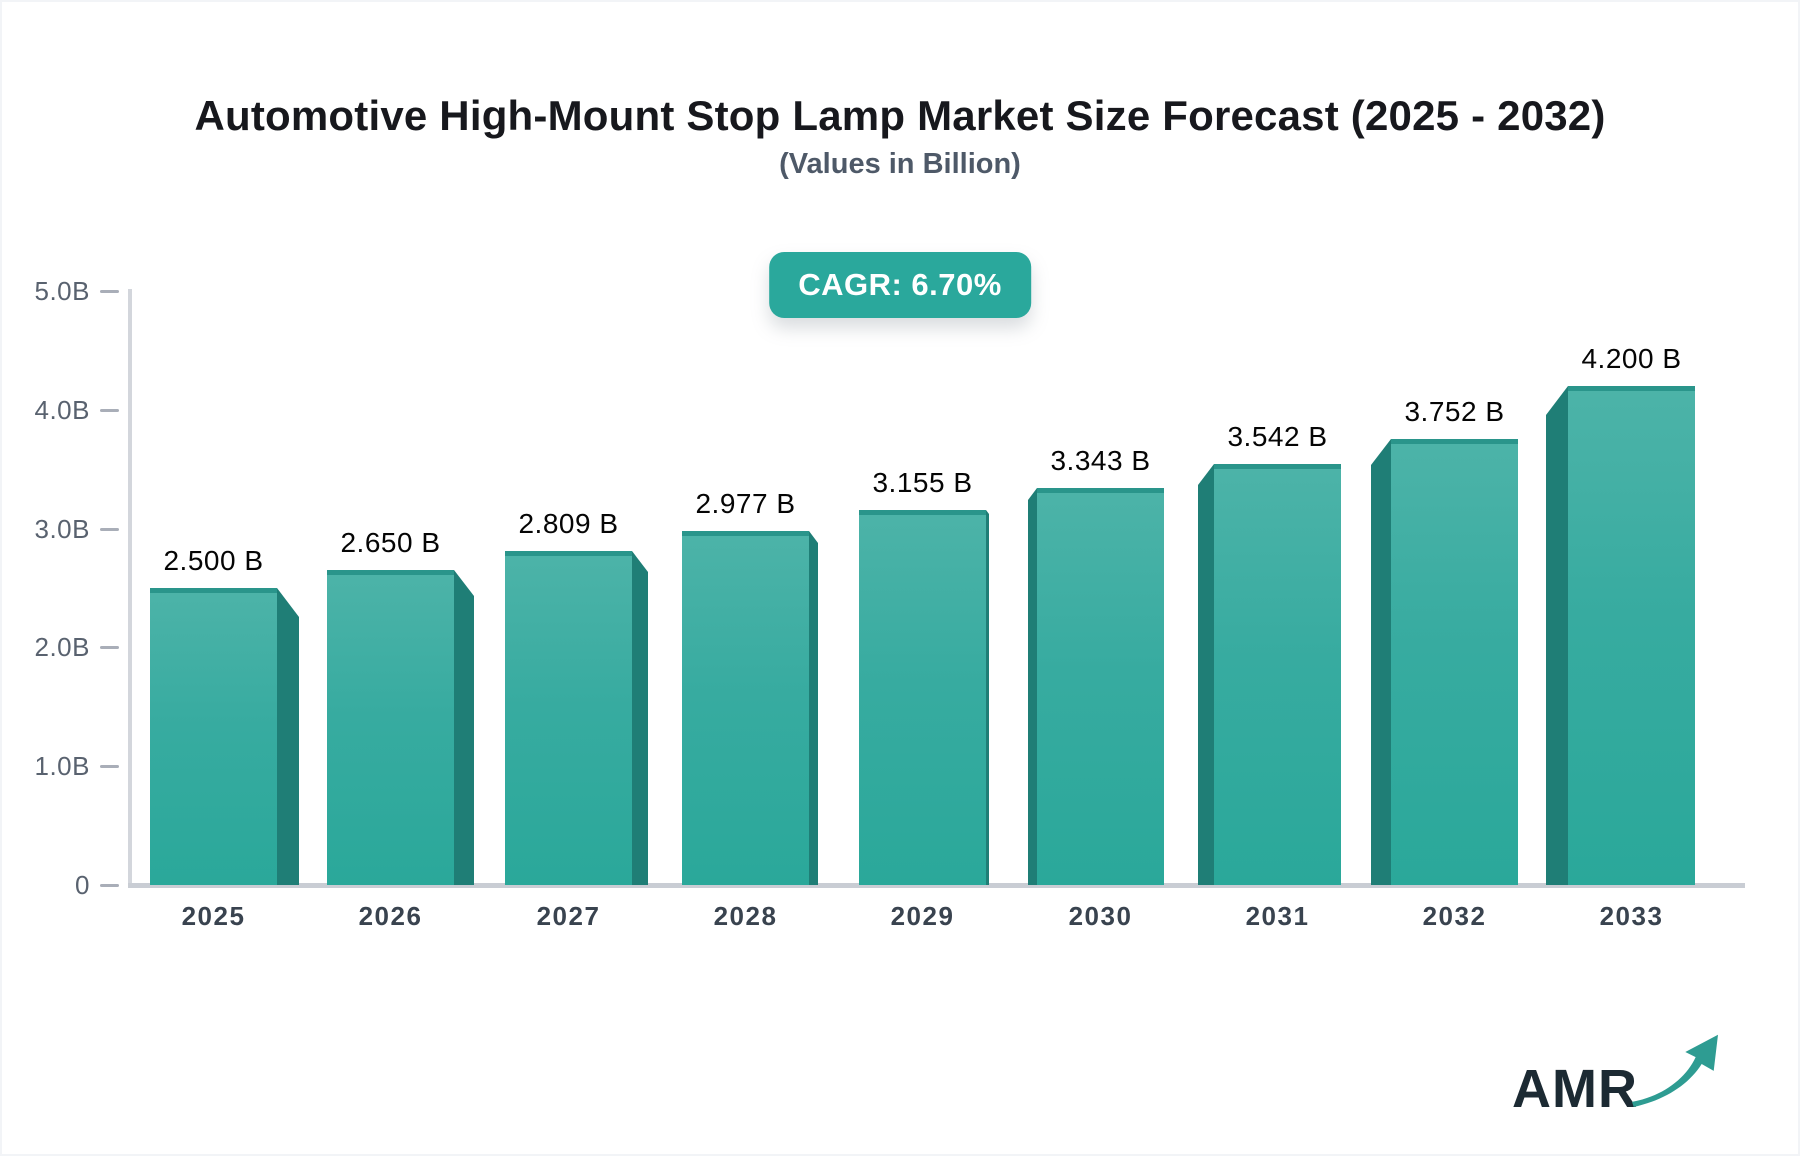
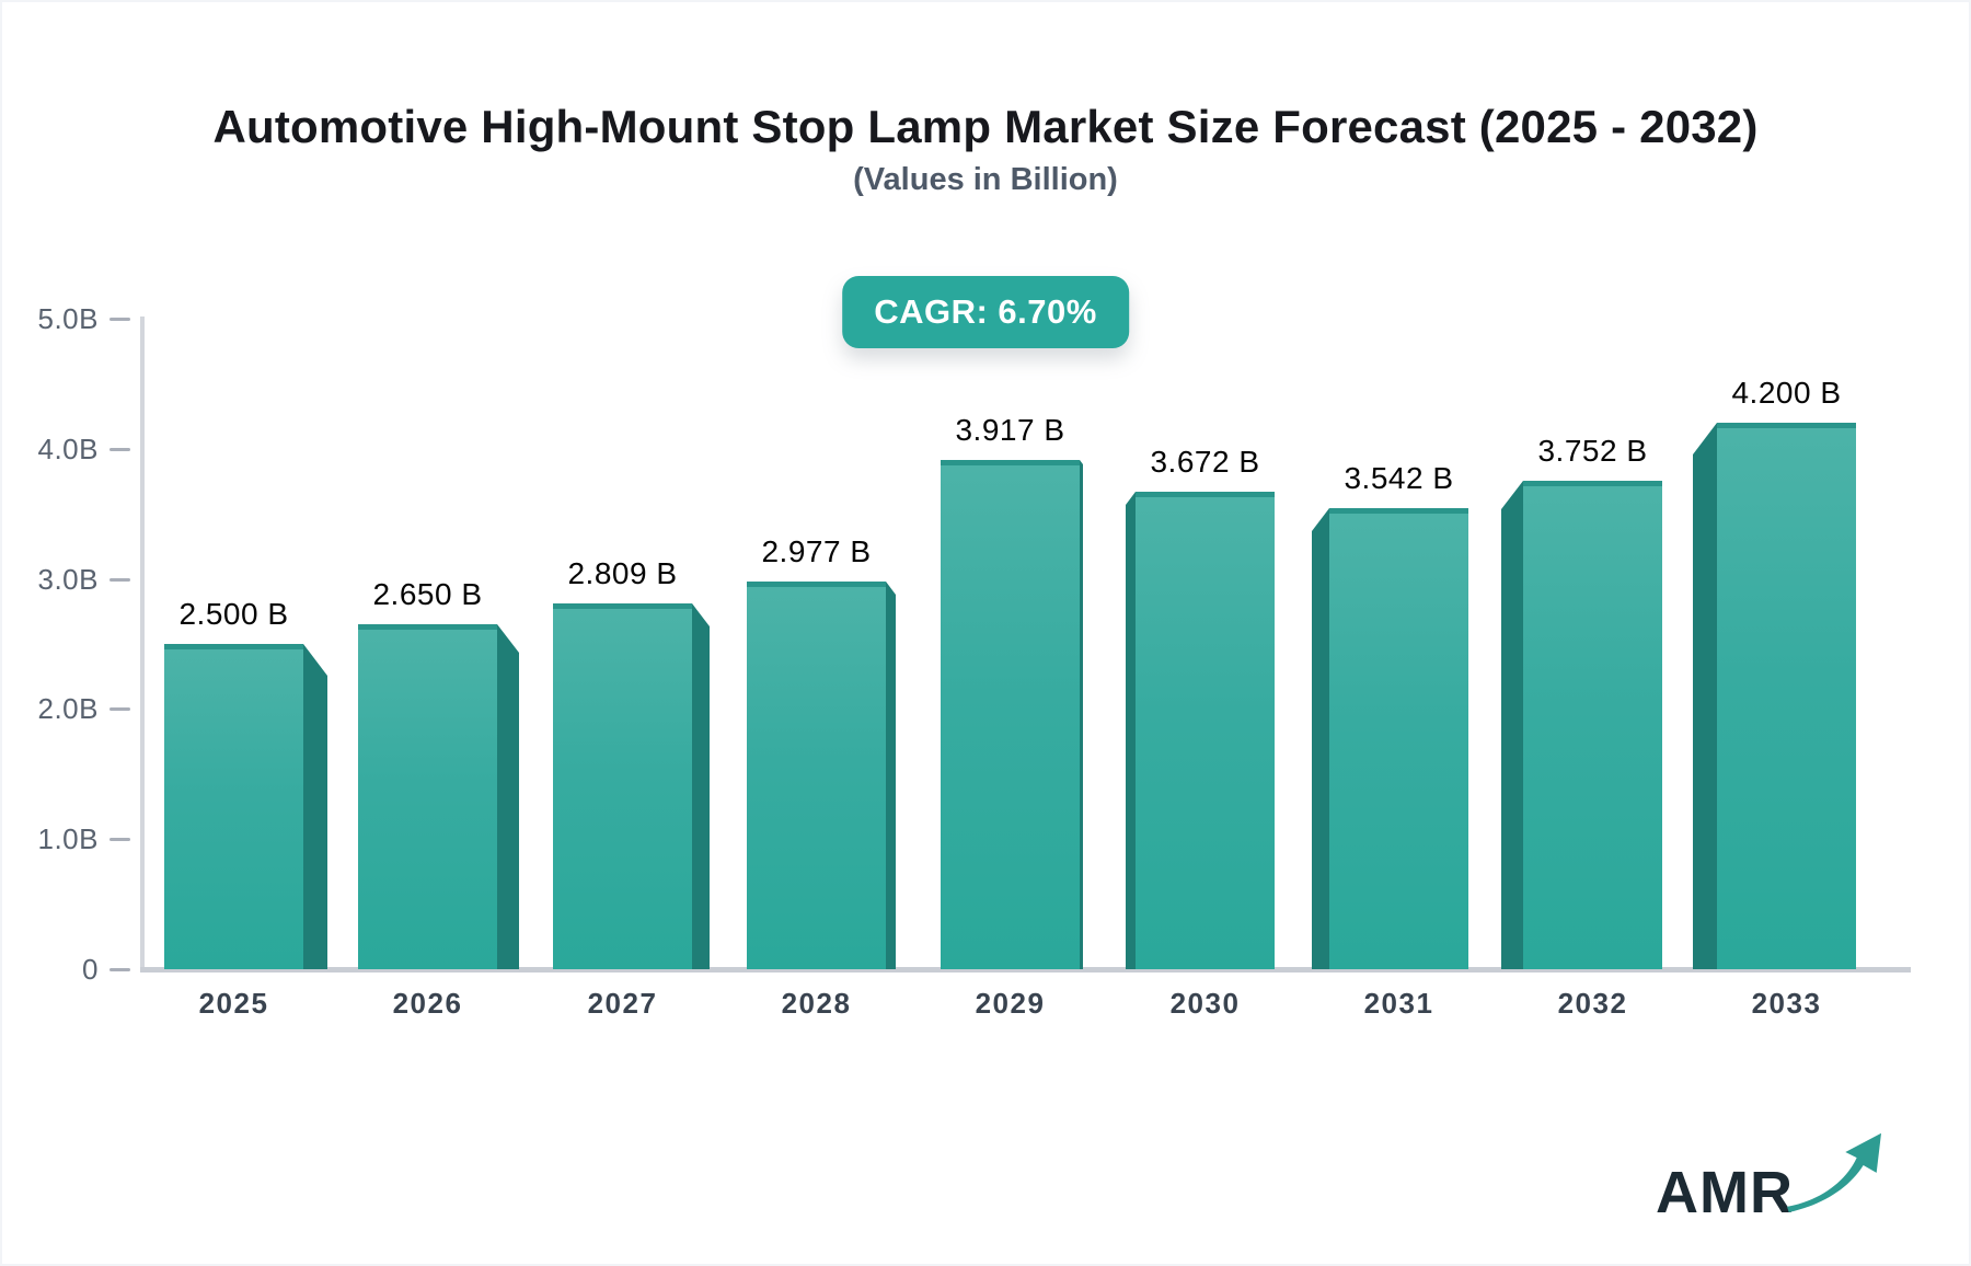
2029: 3.155 -> 3.917
2030: 3.343 -> 3.672
